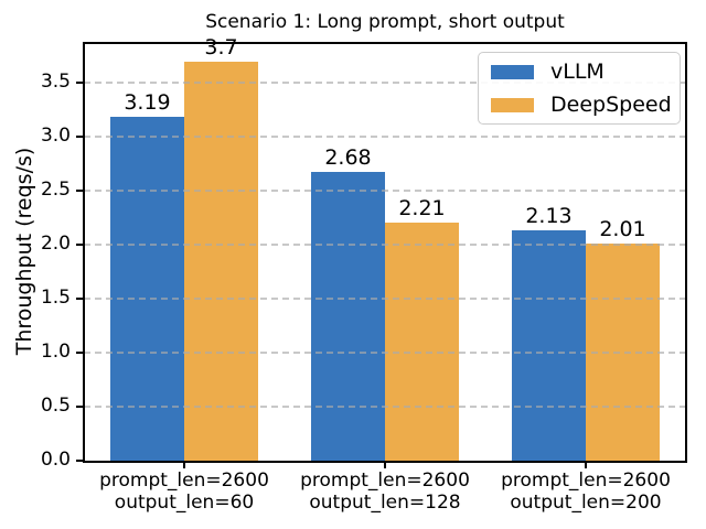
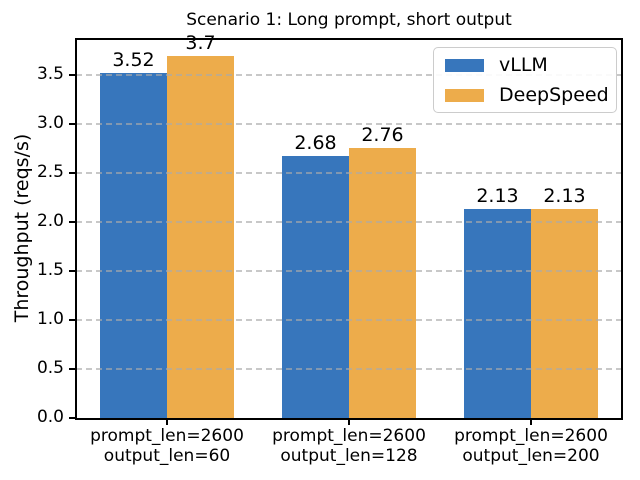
vLLM/prompt_len=2600 output_len=60: 3.19 -> 3.52
DeepSpeed/prompt_len=2600 output_len=128: 2.21 -> 2.76
DeepSpeed/prompt_len=2600 output_len=200: 2.01 -> 2.13
